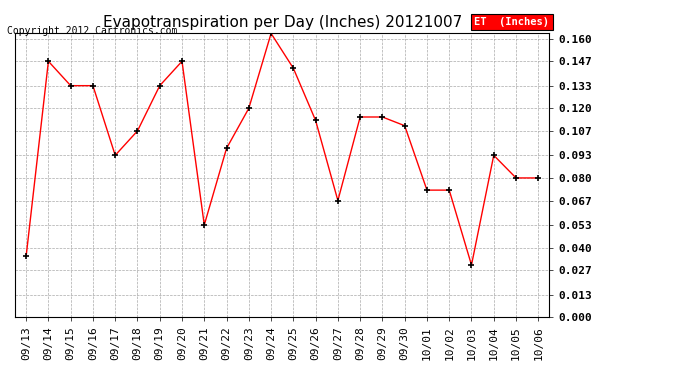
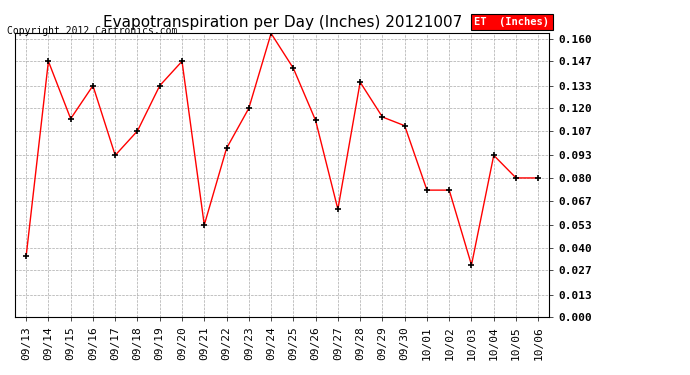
09/15: 0.133 -> 0.114
09/27: 0.067 -> 0.062
09/28: 0.115 -> 0.135
